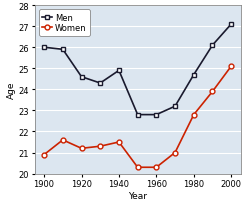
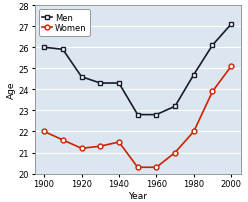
Women/1900: 20.9 -> 22.0
Men/1940: 24.9 -> 24.3
Women/1980: 22.8 -> 22.0
